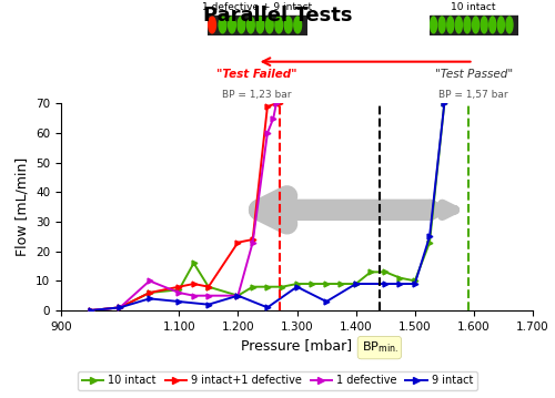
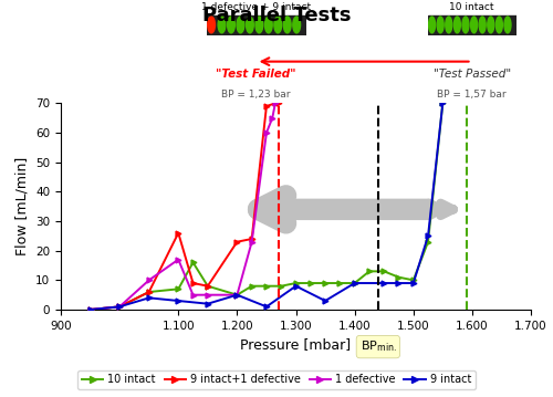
9 intact+1 defective/1.100: 8 -> 26
1 defective/1.100: 6 -> 17
